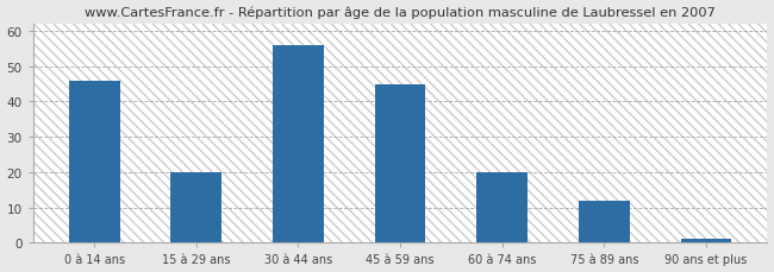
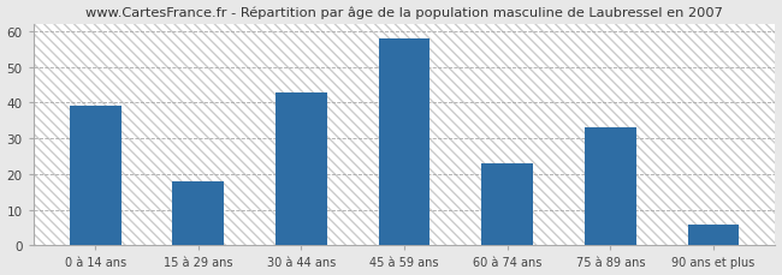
0 à 14 ans: 46 -> 39
15 à 29 ans: 20 -> 18
30 à 44 ans: 56 -> 43
45 à 59 ans: 45 -> 58
60 à 74 ans: 20 -> 23
75 à 89 ans: 12 -> 33
90 ans et plus: 1 -> 6
